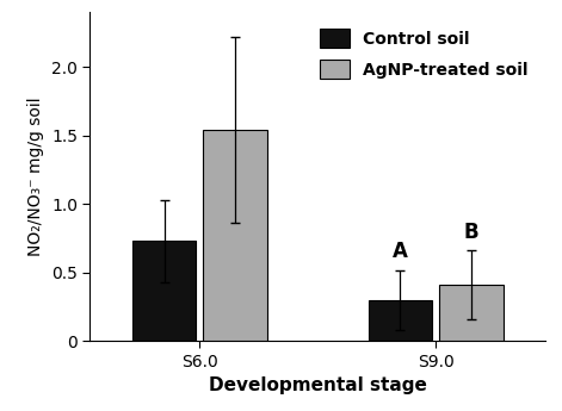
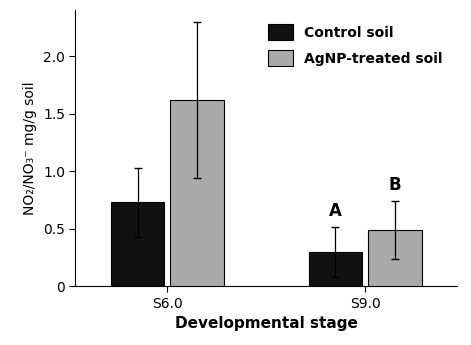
AgNP-treated soil/S6.0: 1.54 -> 1.62
AgNP-treated soil/S9.0: 0.41 -> 0.49
